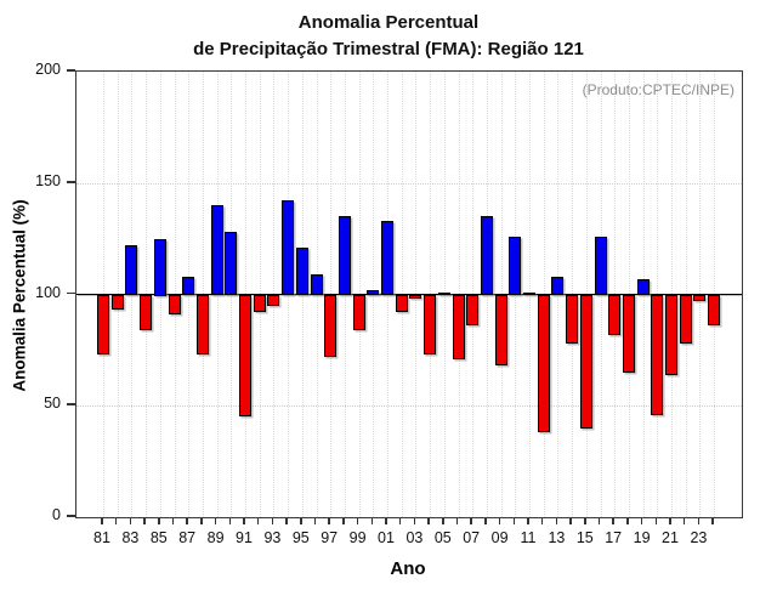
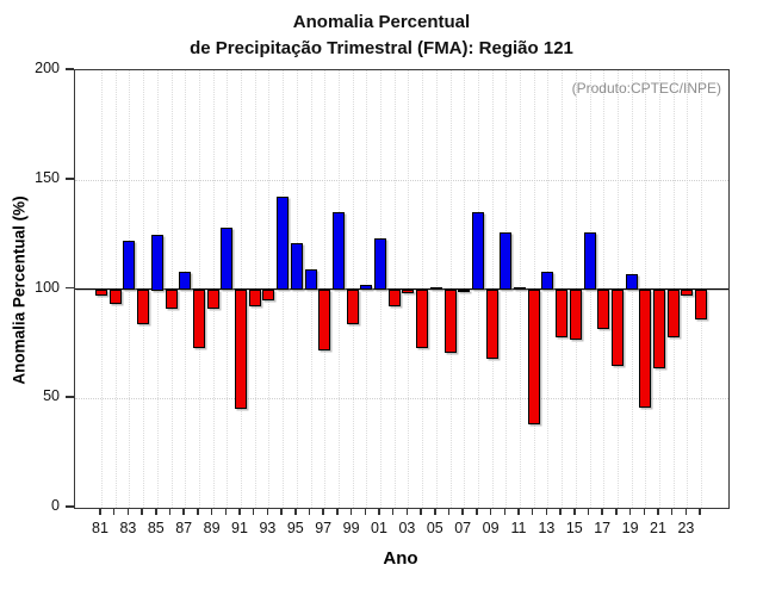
81: 73 -> 97
89: 140 -> 91
01: 133 -> 123
07: 86 -> 99
15: 40 -> 77
